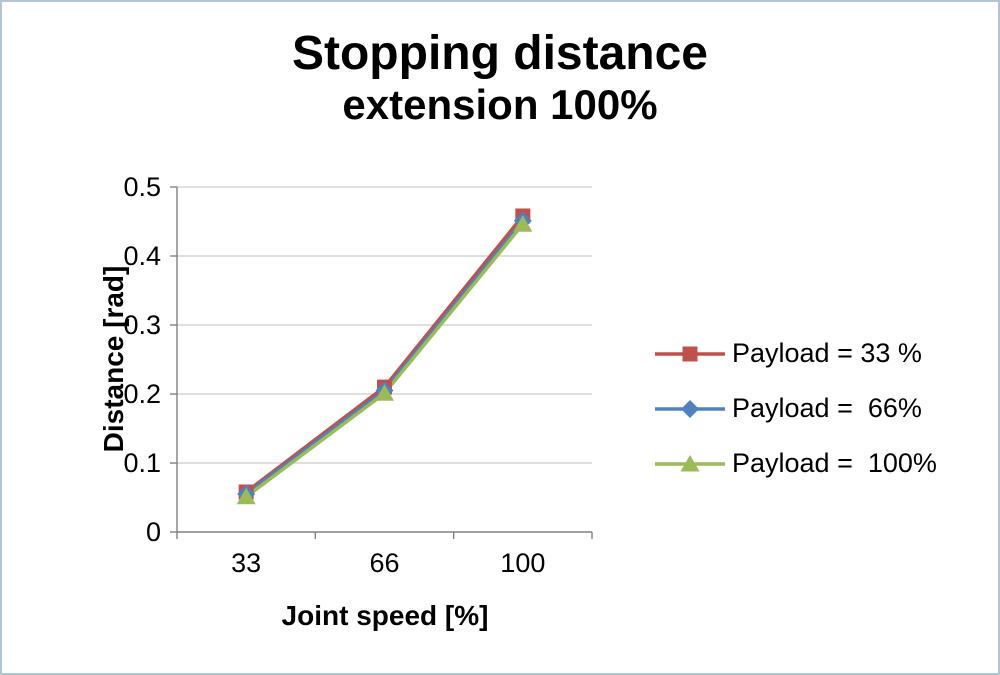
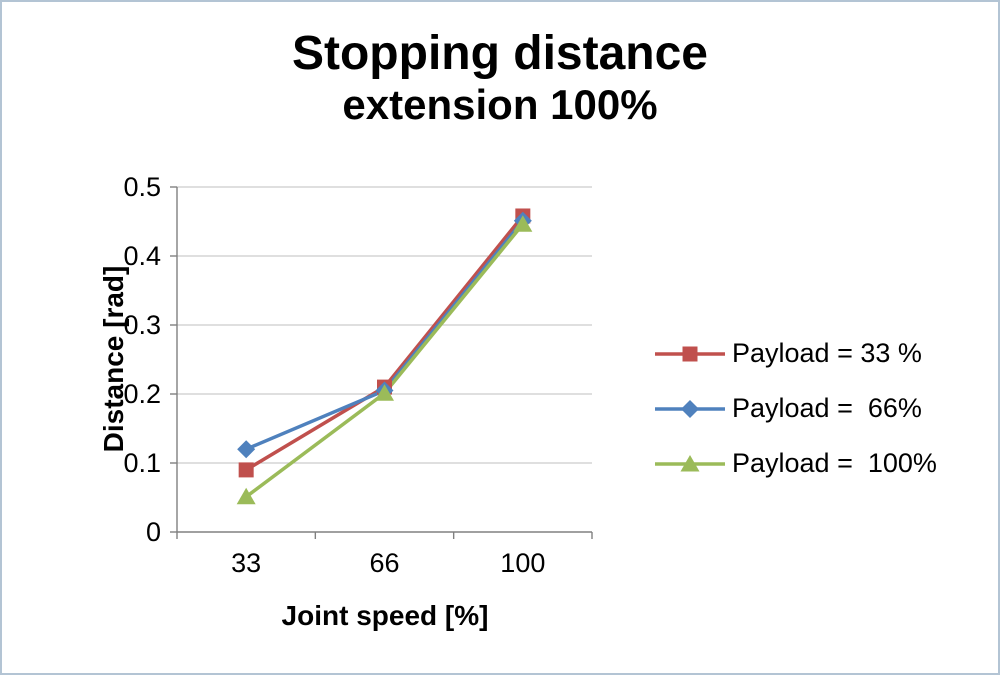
Payload = 33 %/33: 0.06 -> 0.09
Payload = 66%/33: 0.06 -> 0.12
